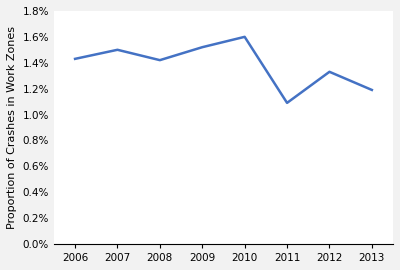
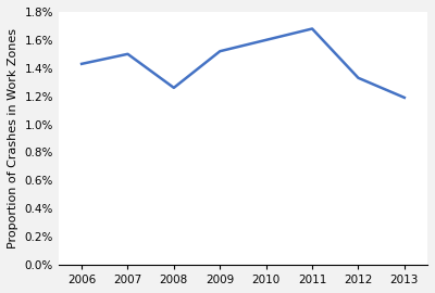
2008: 1.42% -> 1.26%
2011: 1.09% -> 1.68%
